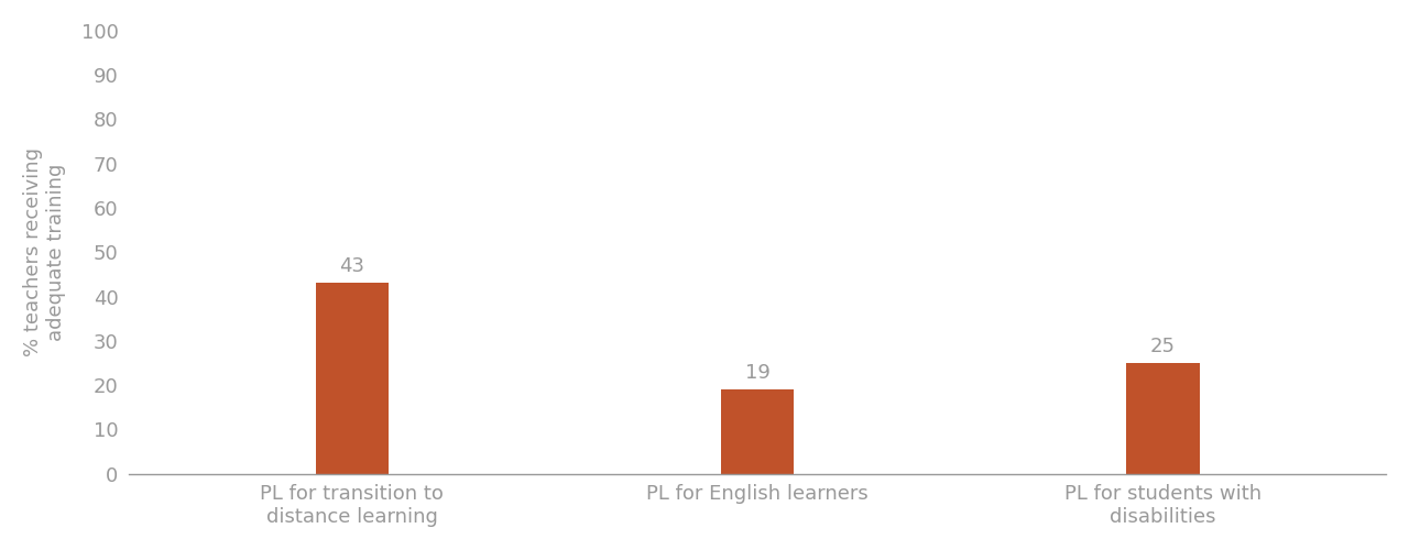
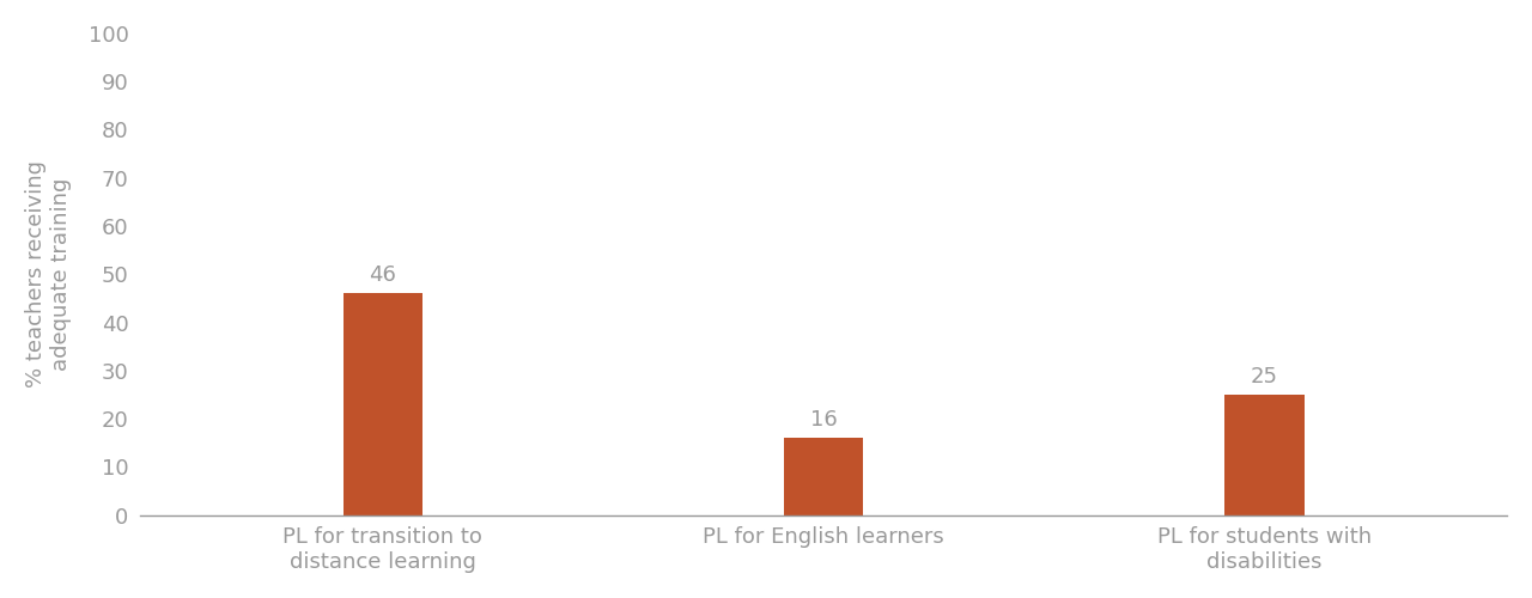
PL for transition to distance learning: 43 -> 46
PL for English learners: 19 -> 16
